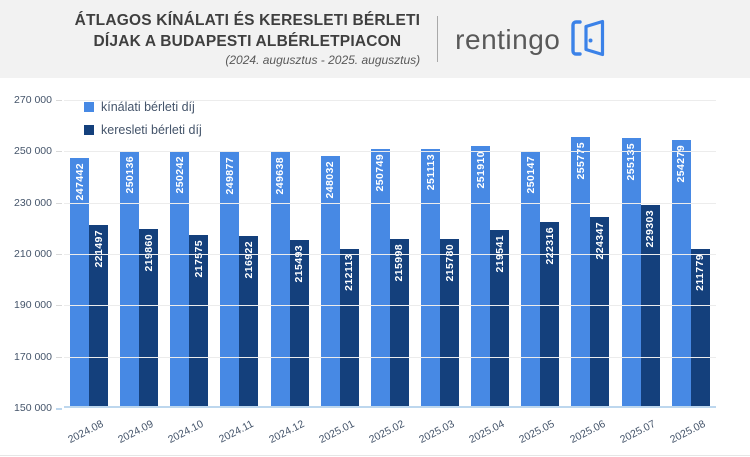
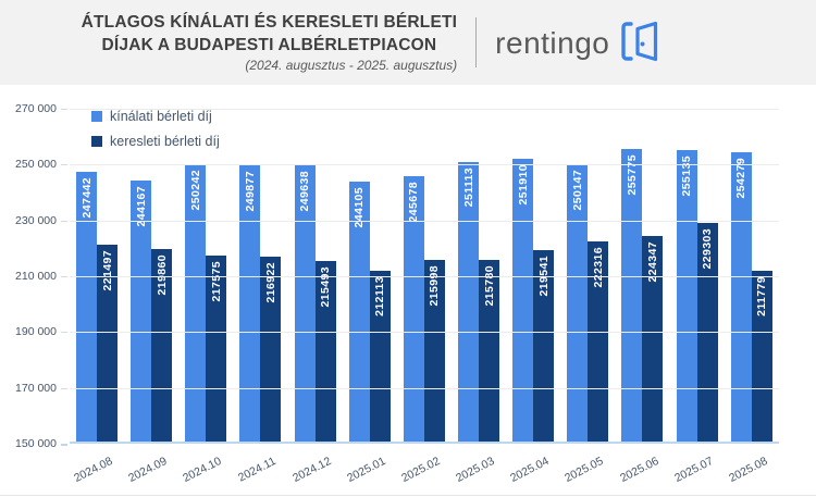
kínálati bérleti díj/2024.09: 250136 -> 244167
kínálati bérleti díj/2025.01: 248032 -> 244105
kínálati bérleti díj/2025.02: 250749 -> 245678
